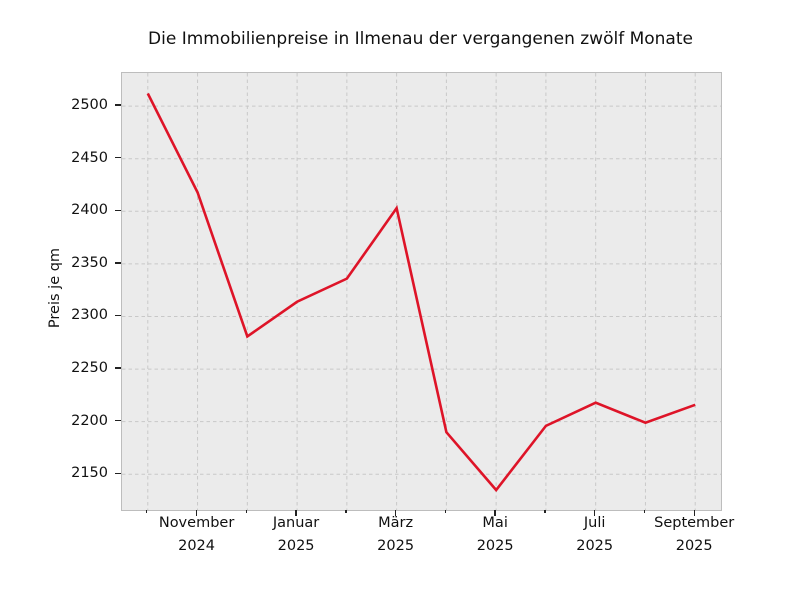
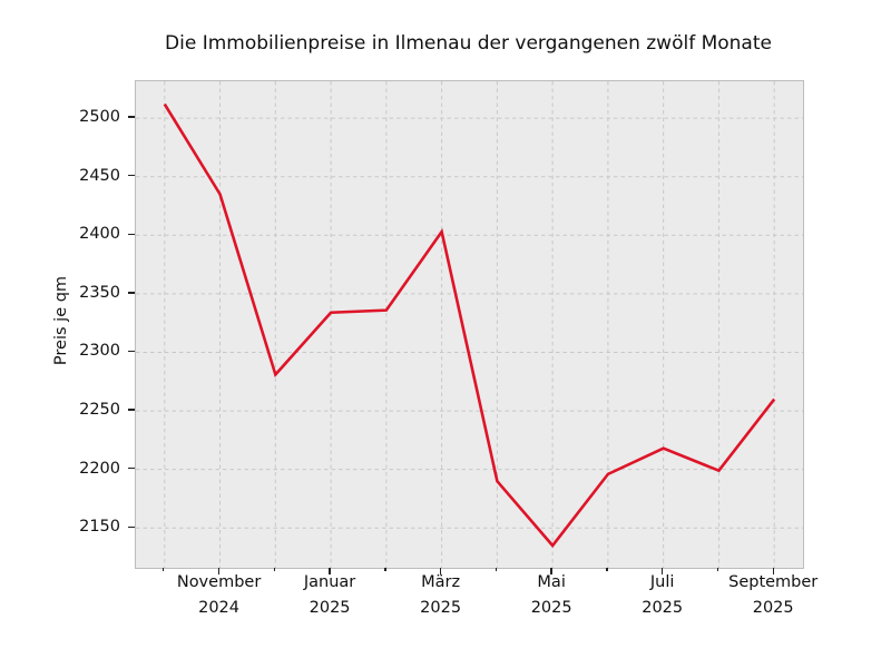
November 2024: 2418 -> 2435
Januar 2025: 2314 -> 2334
September 2025: 2216 -> 2260
